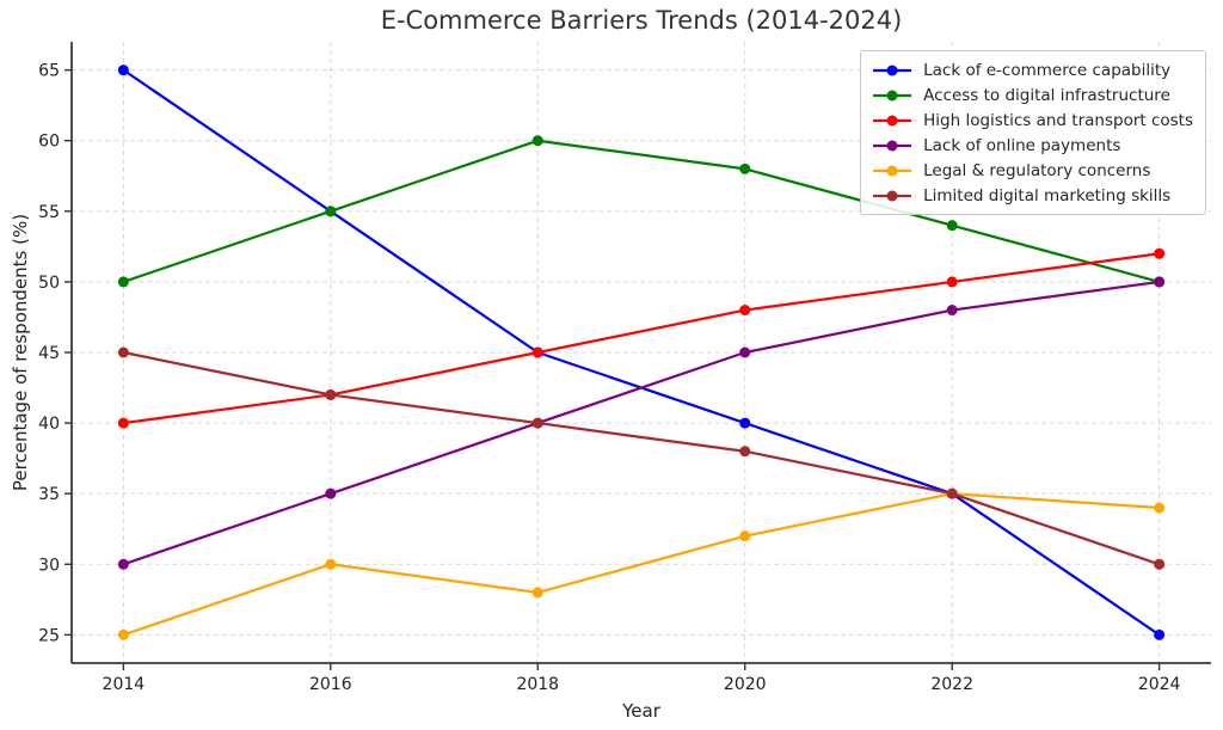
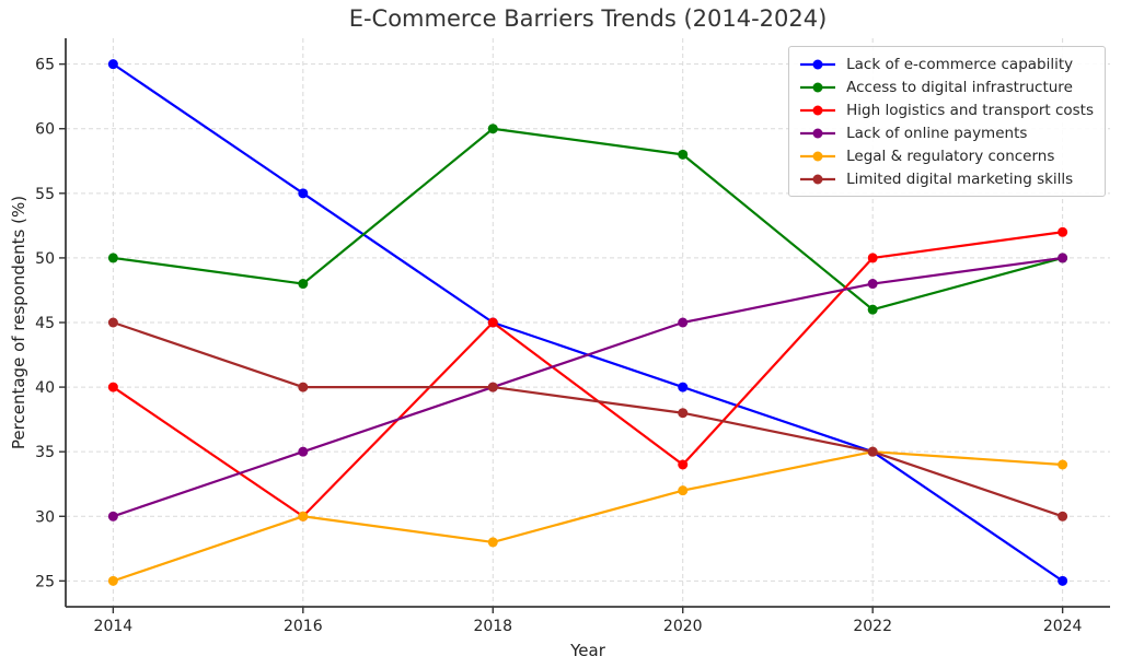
Access to digital infrastructure/2016: 55 -> 48
High logistics and transport costs/2016: 42 -> 30
Limited digital marketing skills/2016: 42 -> 40
High logistics and transport costs/2020: 48 -> 34
Access to digital infrastructure/2022: 54 -> 46
